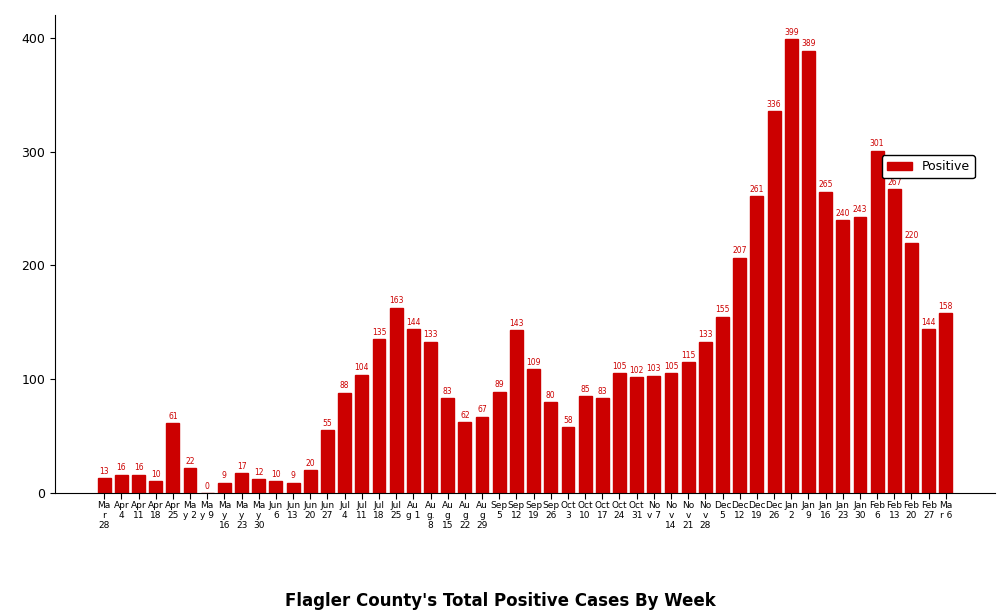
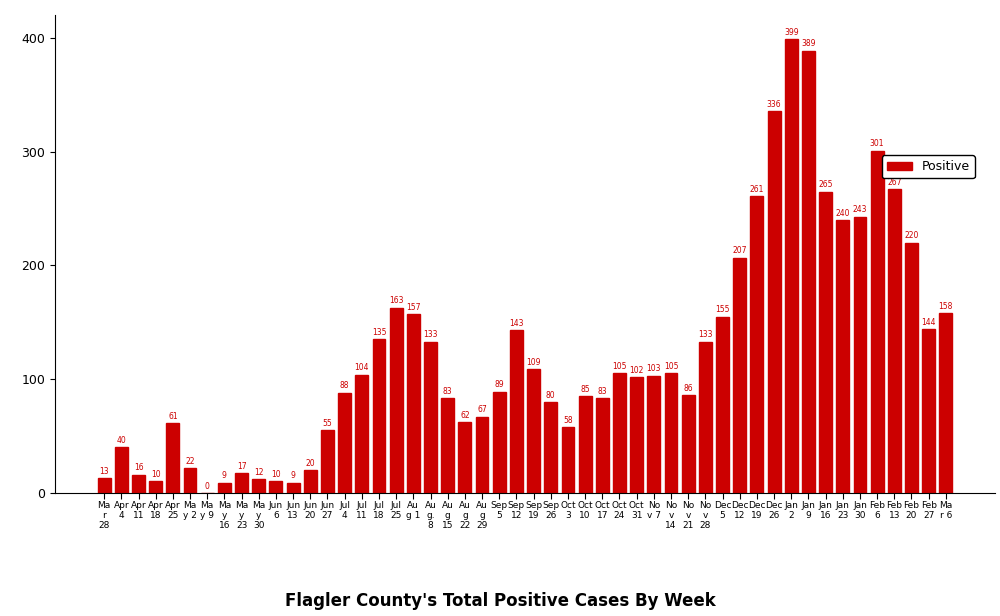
Apr 4: 16 -> 40
Au g 1: 144 -> 157
No v 21: 115 -> 86
